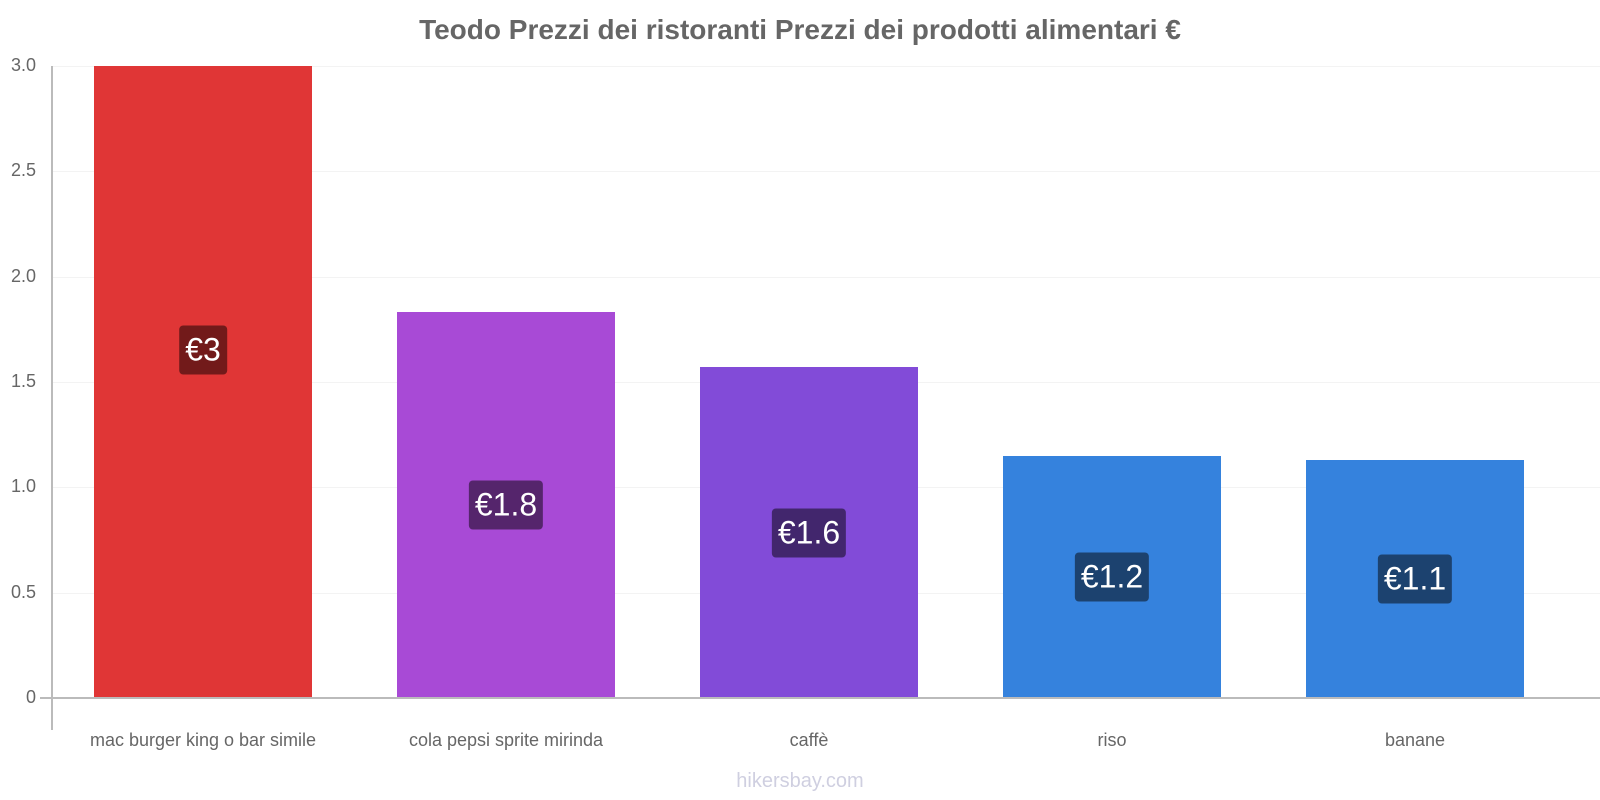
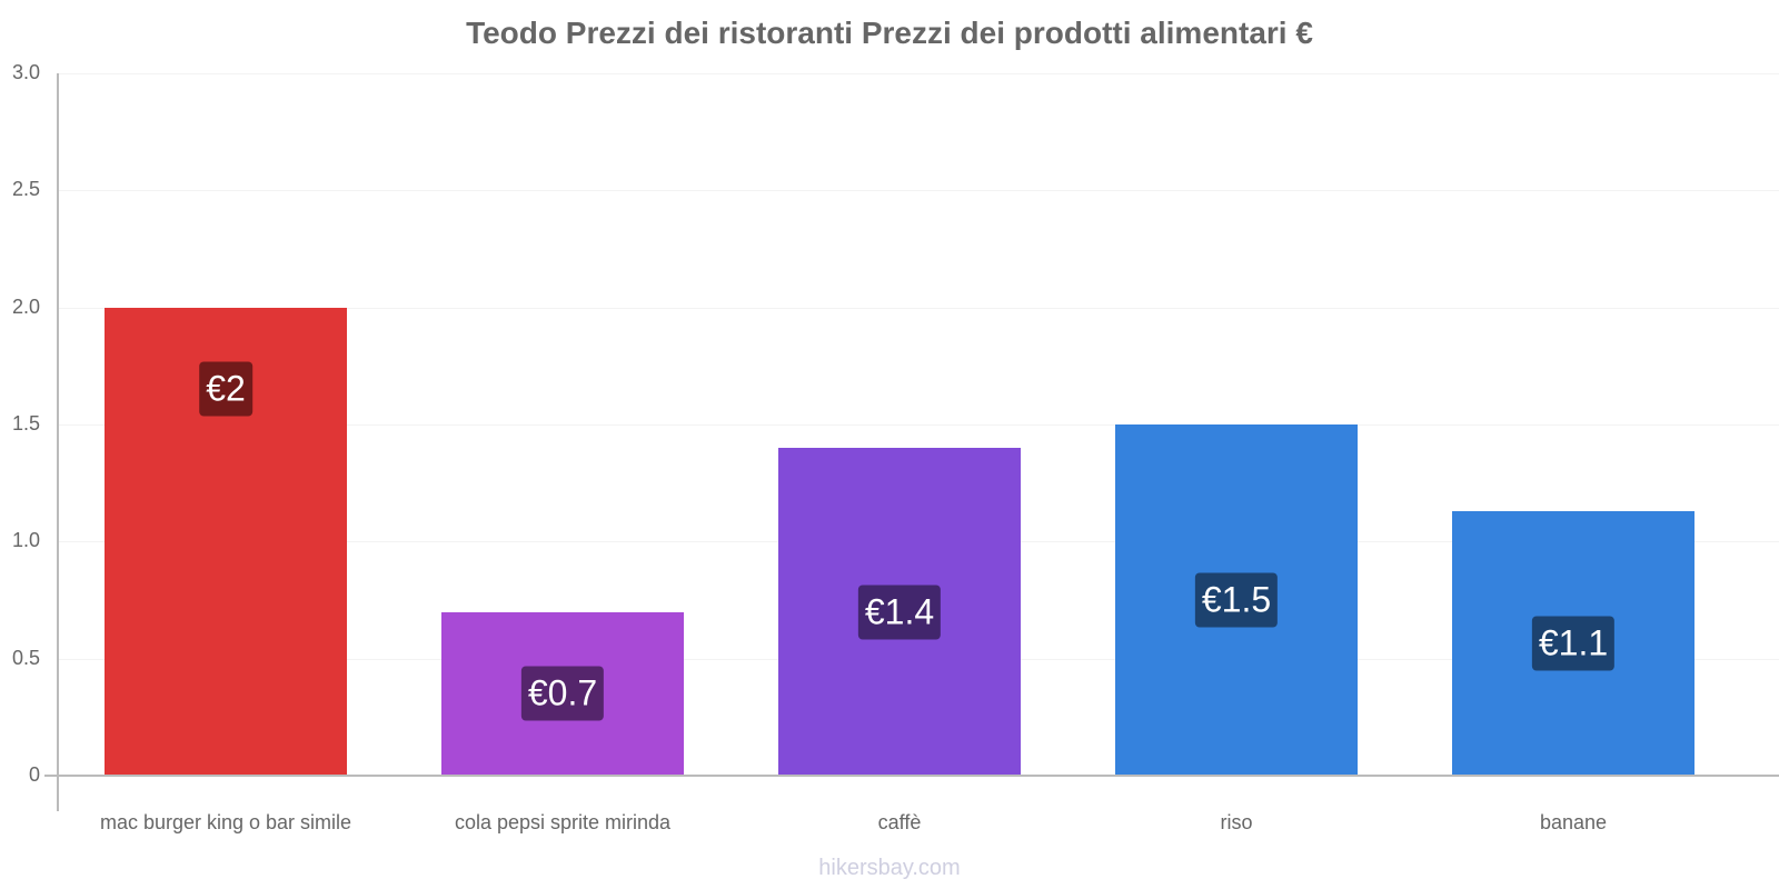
mac burger king o bar simile: €3 -> €2
cola pepsi sprite mirinda: €1.8 -> €0.7
caffè: €1.6 -> €1.4
riso: €1.2 -> €1.5
